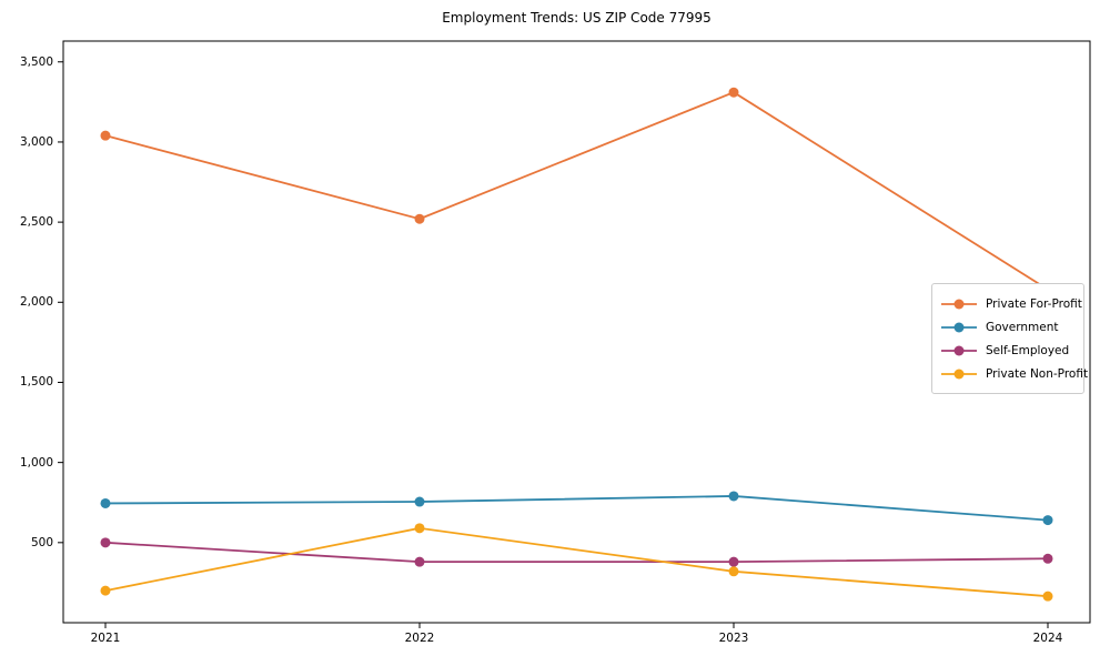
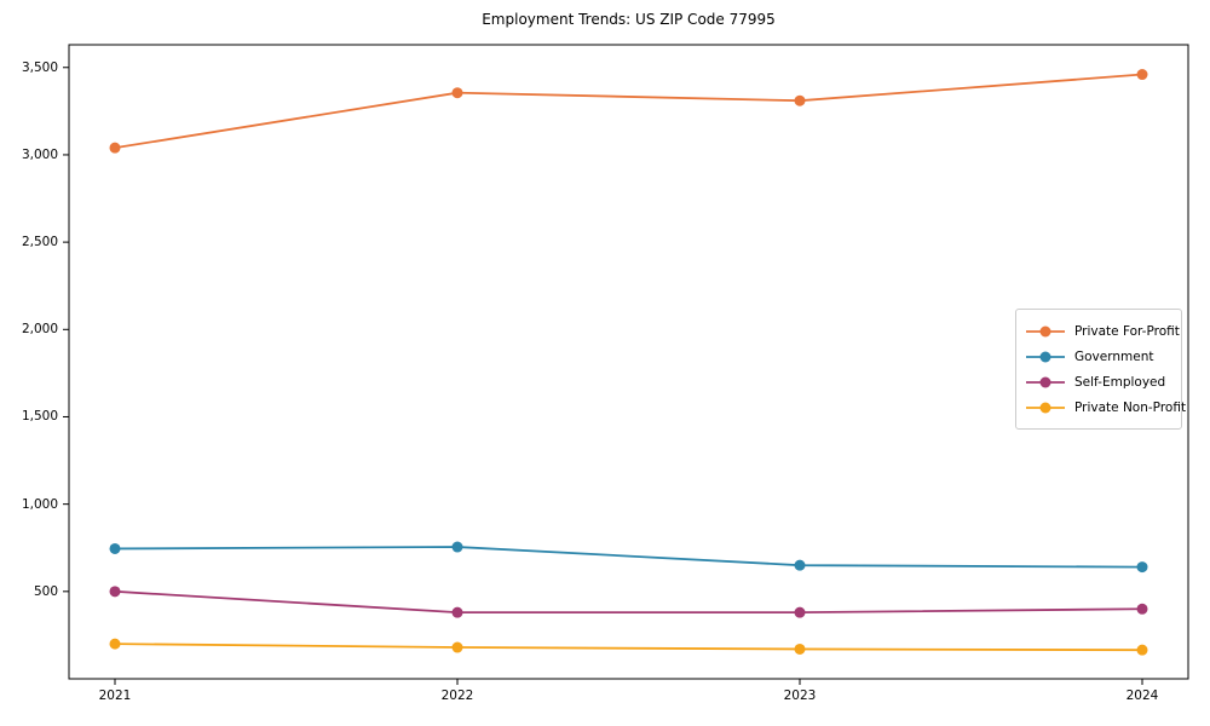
Private For-Profit/2022: 2520 -> 3360
Private Non-Profit/2022: 590 -> 180
Government/2023: 790 -> 650
Private Non-Profit/2023: 320 -> 170
Private For-Profit/2024: 2080 -> 3460
